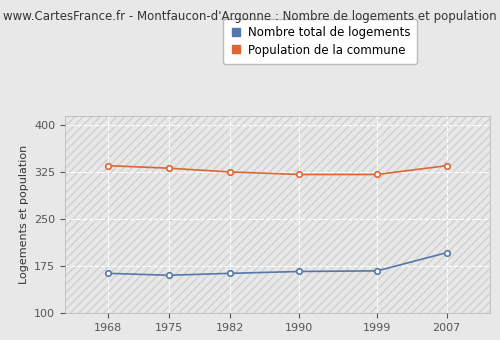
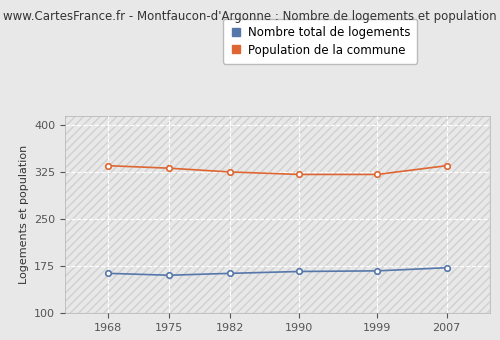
Nombre total de logements/2007: 196 -> 172
